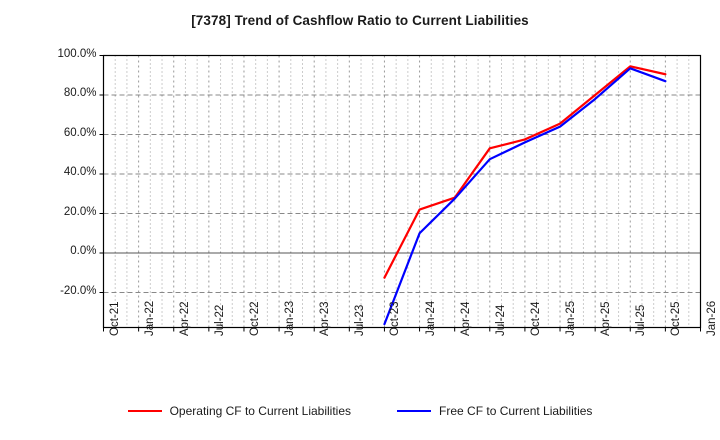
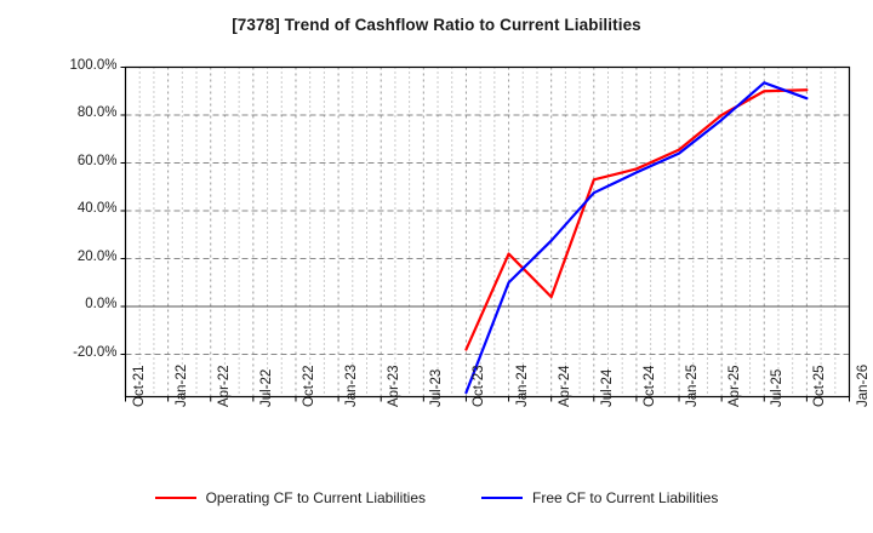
Operating CF to Current Liabilities/Oct-23: -12% -> -18%
Operating CF to Current Liabilities/Apr-24: 28% -> 4%
Operating CF to Current Liabilities/Jul-25: 94% -> 90%
